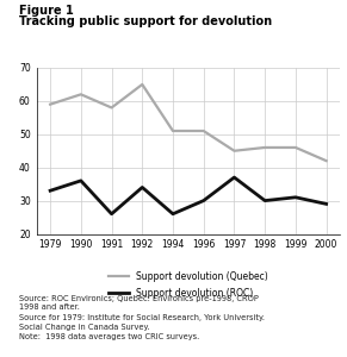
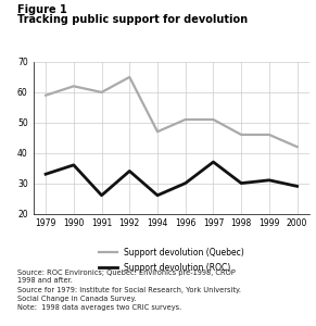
Support devolution (Quebec)/1991: 58 -> 60
Support devolution (Quebec)/1994: 51 -> 47
Support devolution (Quebec)/1997: 45 -> 51
